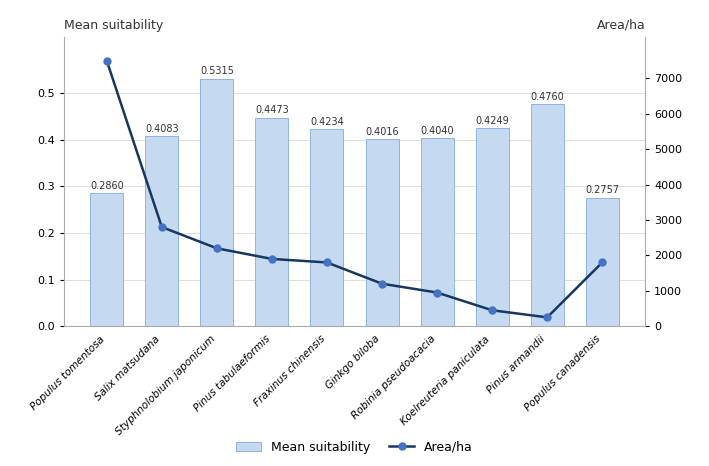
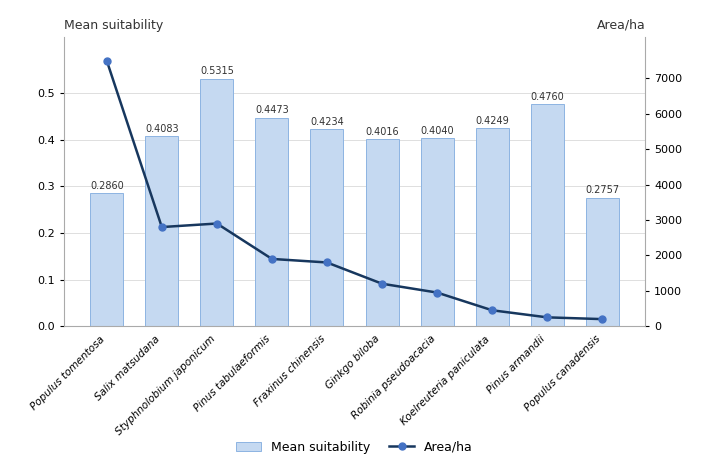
Area/ha/Styphnolobium japonicum: 2200 -> 2900
Area/ha/Populus canadensis: 1800 -> 200
